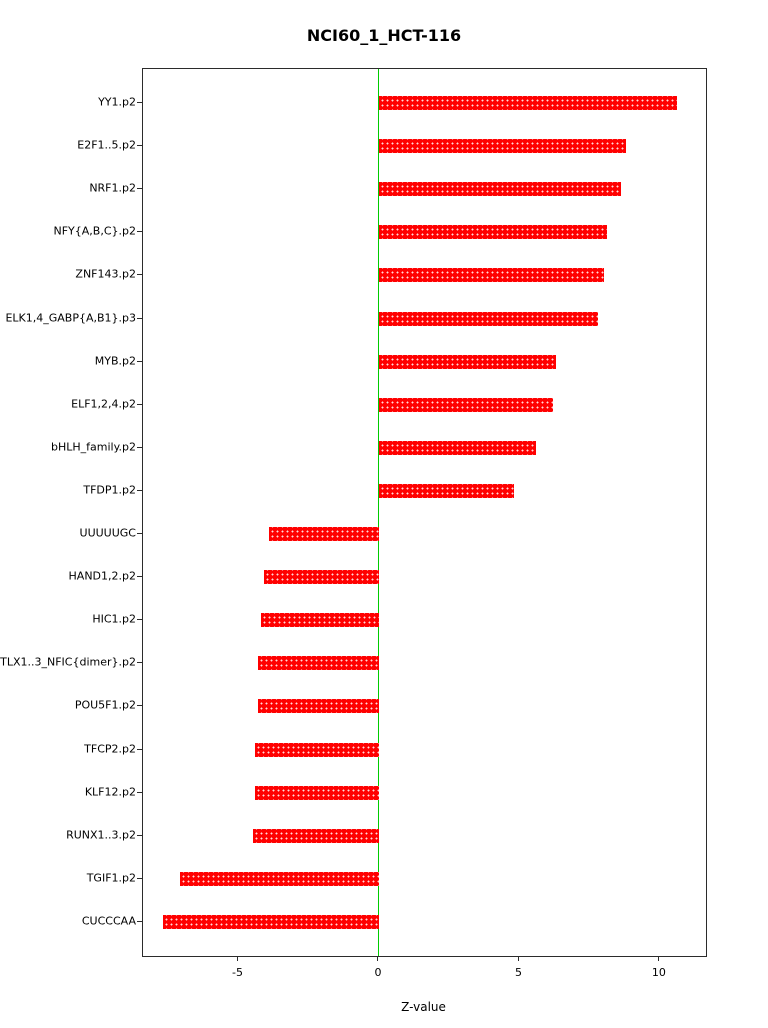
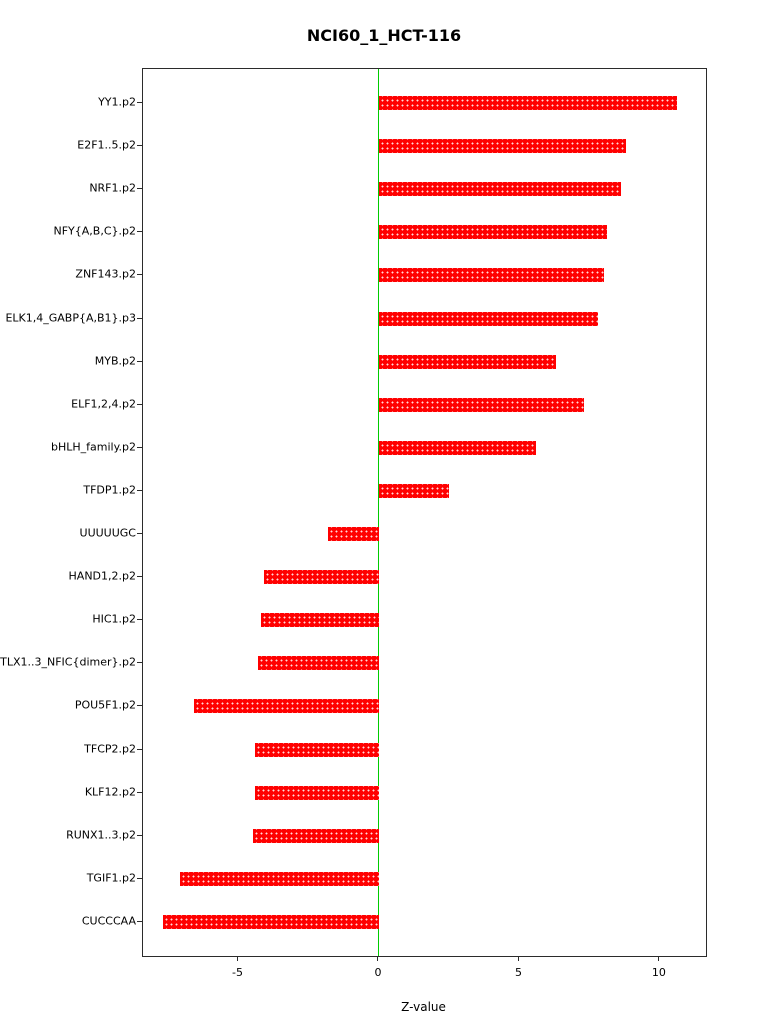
ELF1,2,4.p2: 6.2 -> 7.3
TFDP1.p2: 4.8 -> 2.5
UUUUUGC: -3.9 -> -1.8
POU5F1.p2: -4.3 -> -6.6
